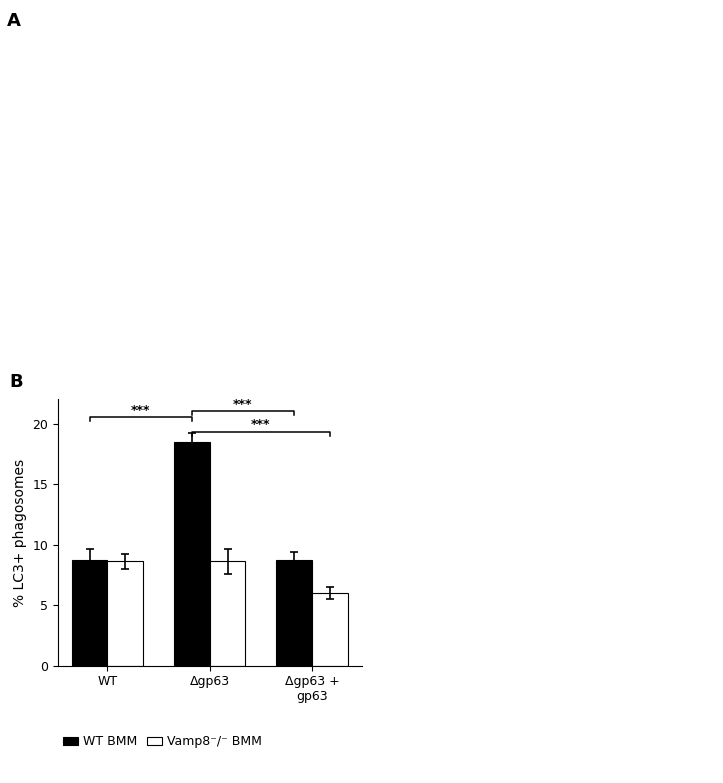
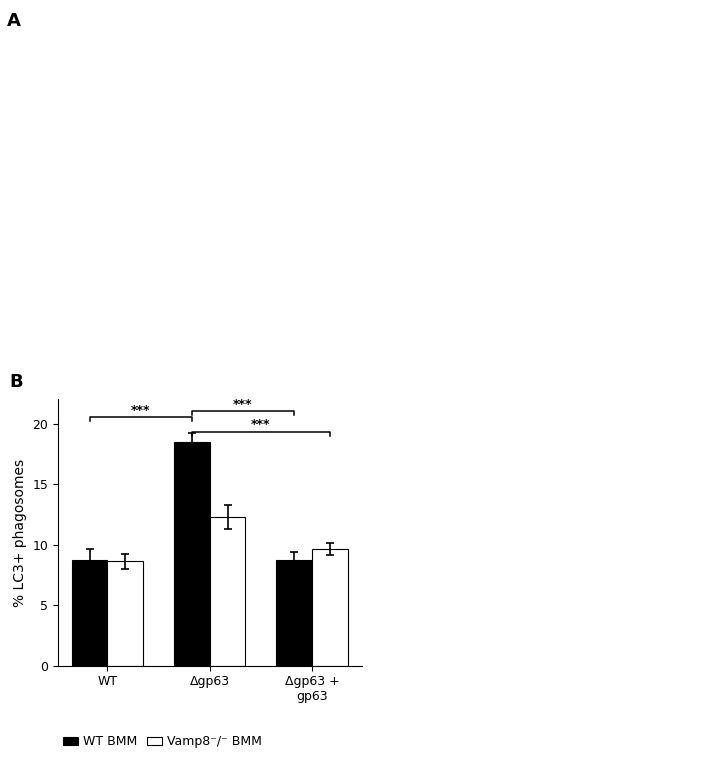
Vamp8⁻/⁻ BMM/Δgp63: 8.6 -> 12.3
Vamp8⁻/⁻ BMM/Δgp63 + gp63: 6.0 -> 9.6
